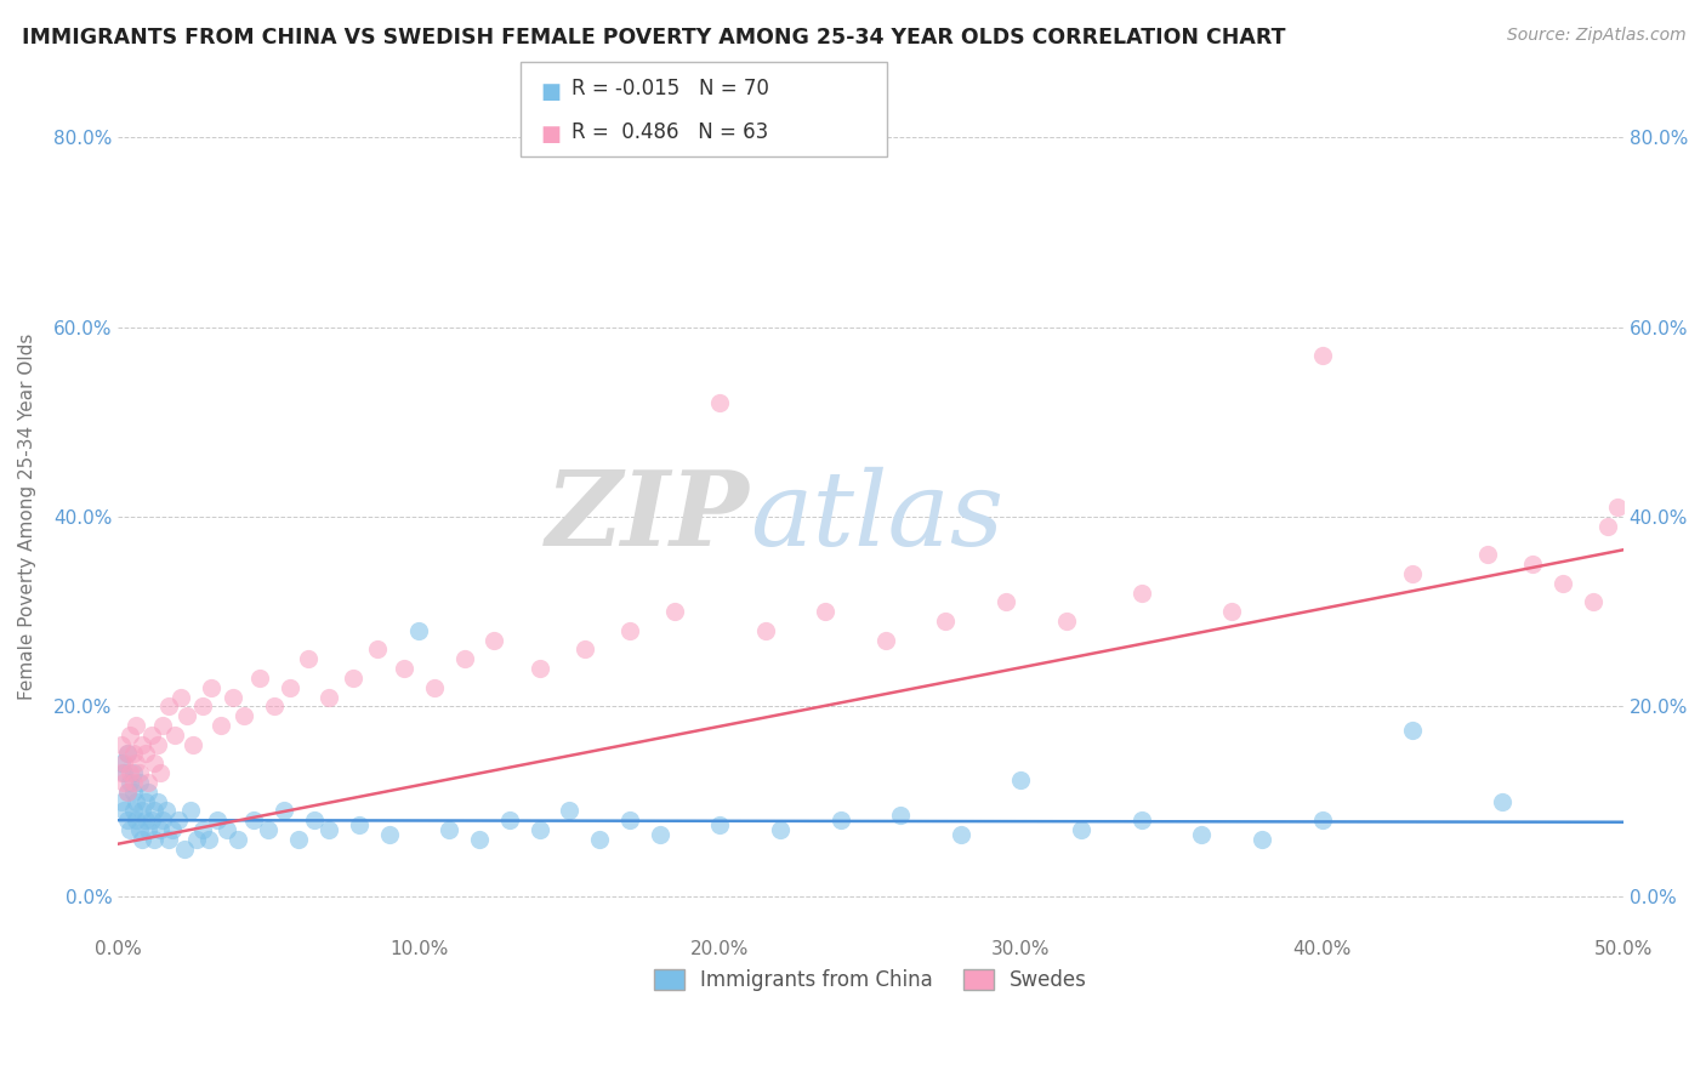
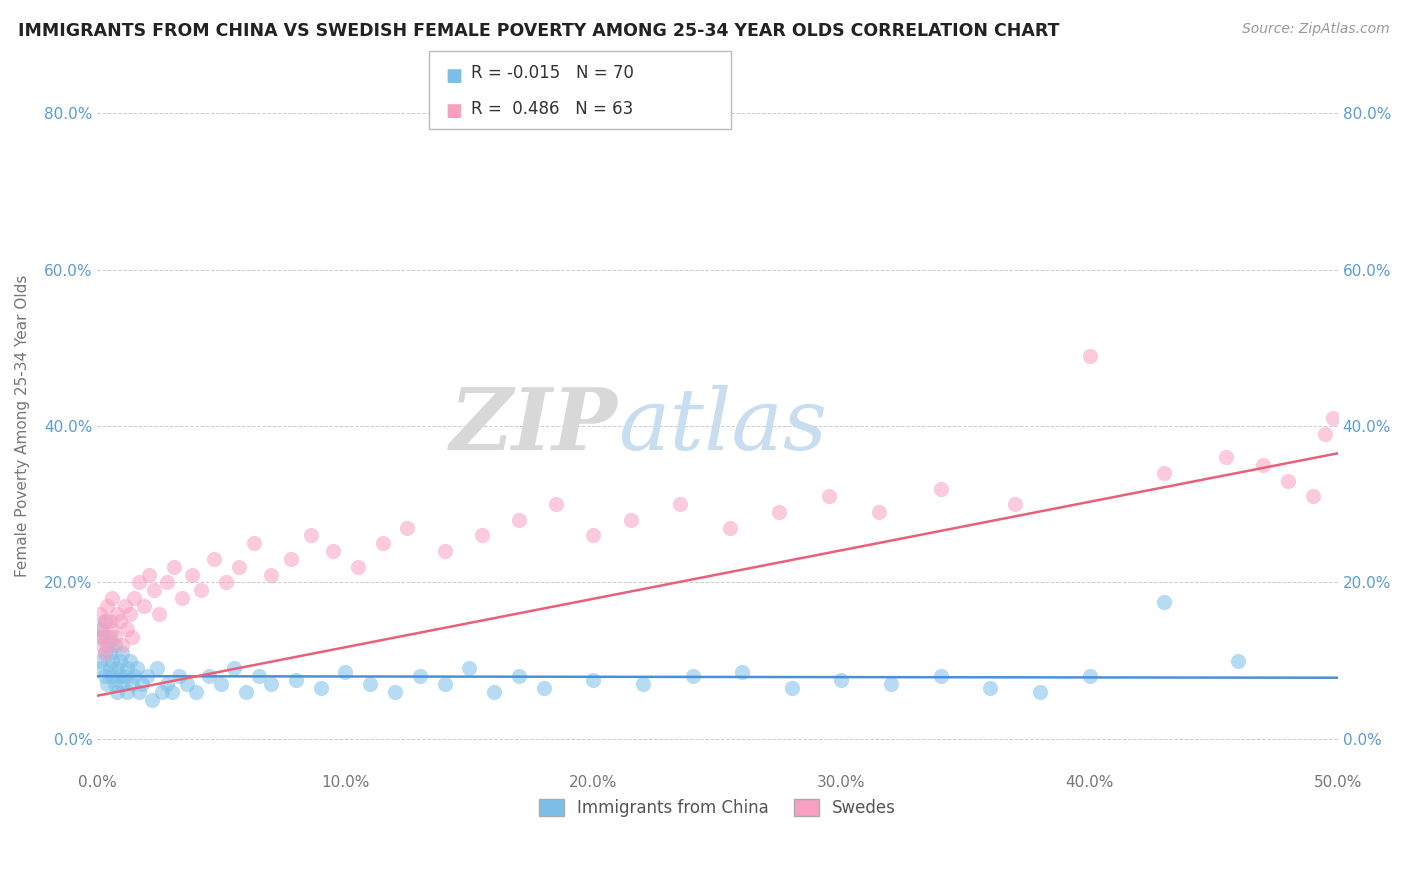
Immigrants from China/10.0%: 28.0% -> 8.5%
Swedes/20.0%: 52% -> 26%
Immigrants from China/30.0%: 12.2% -> 7.5%
Swedes/40.0%: 57% -> 49%
